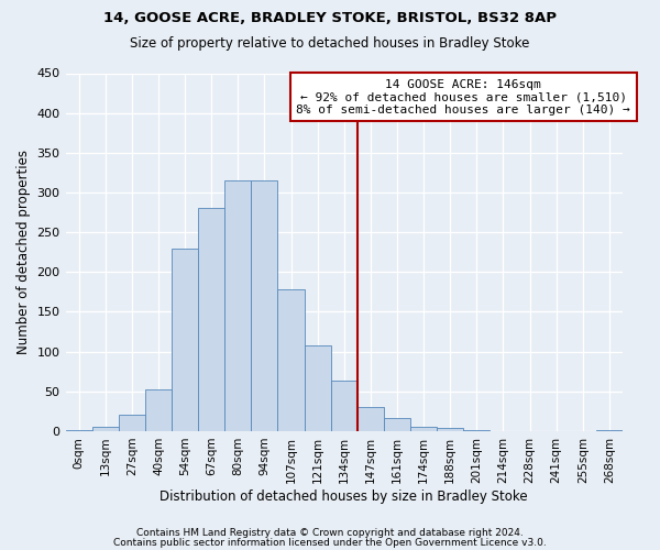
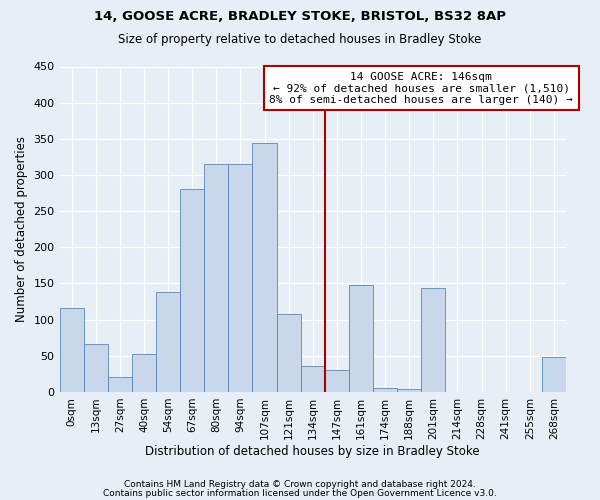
0sqm: 2 -> 116
13sqm: 5 -> 66
54sqm: 230 -> 138
107sqm: 178 -> 344
134sqm: 63 -> 36
161sqm: 17 -> 148
201sqm: 2 -> 144
268sqm: 2 -> 48
